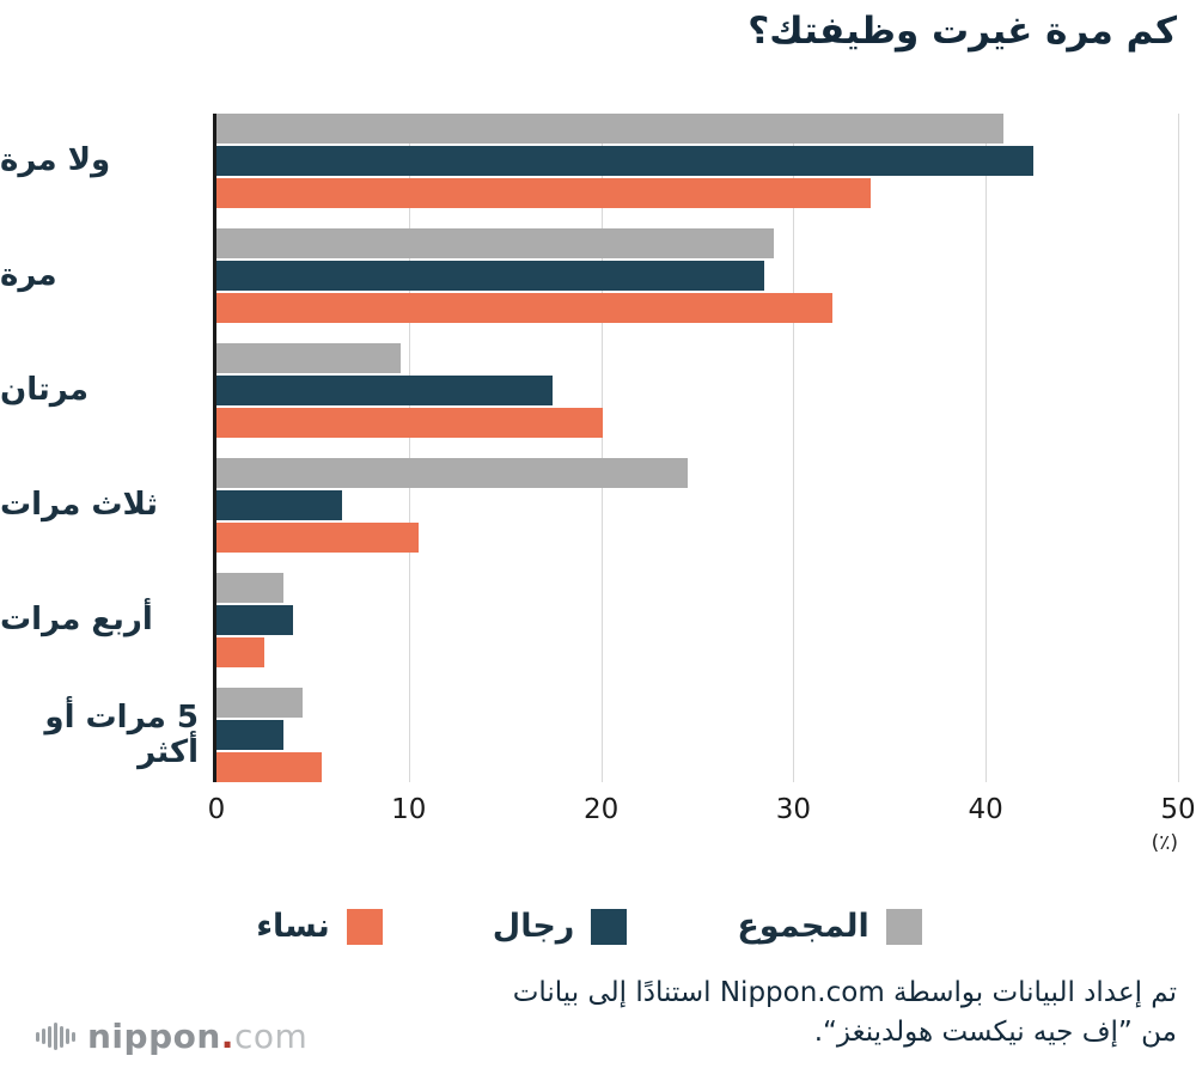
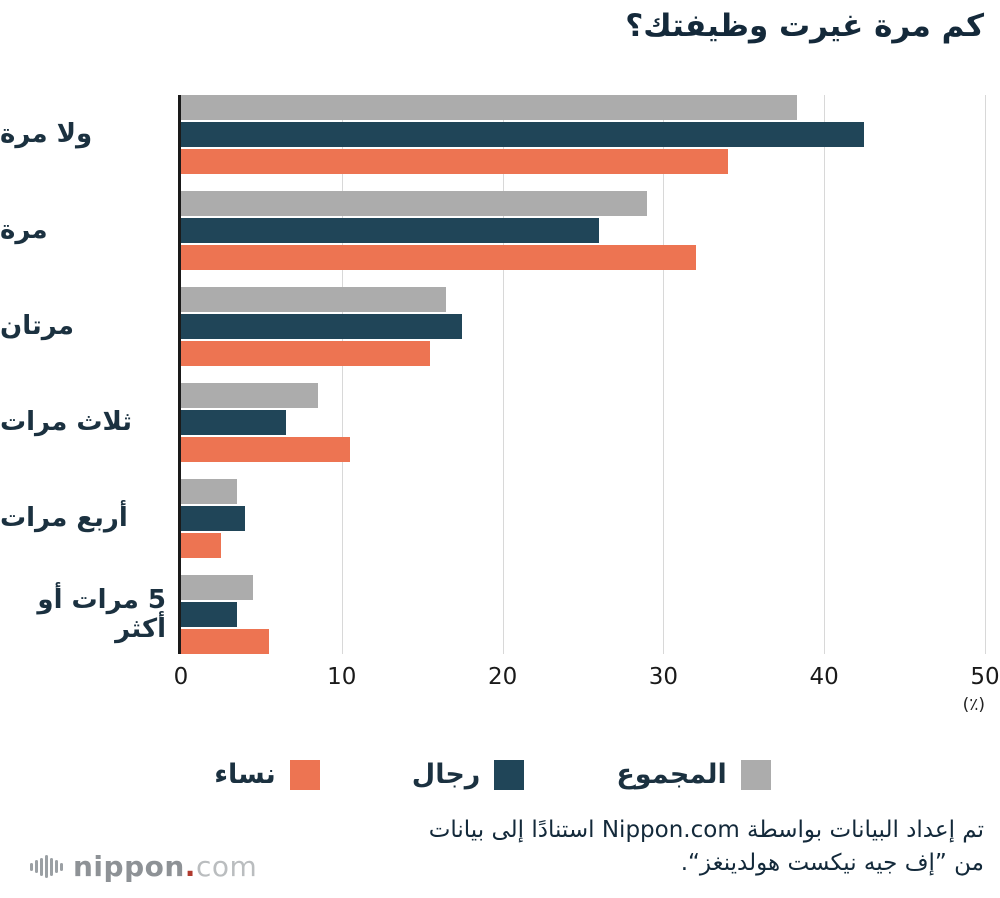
المجموع/ولا مرة: 40.9 -> 38.3
رجال/مرة: 28.5 -> 26.0
المجموع/مرتان: 9.6 -> 16.5
نساء/مرتان: 20.1 -> 15.5
المجموع/ثلاث مرات: 24.5 -> 8.5
